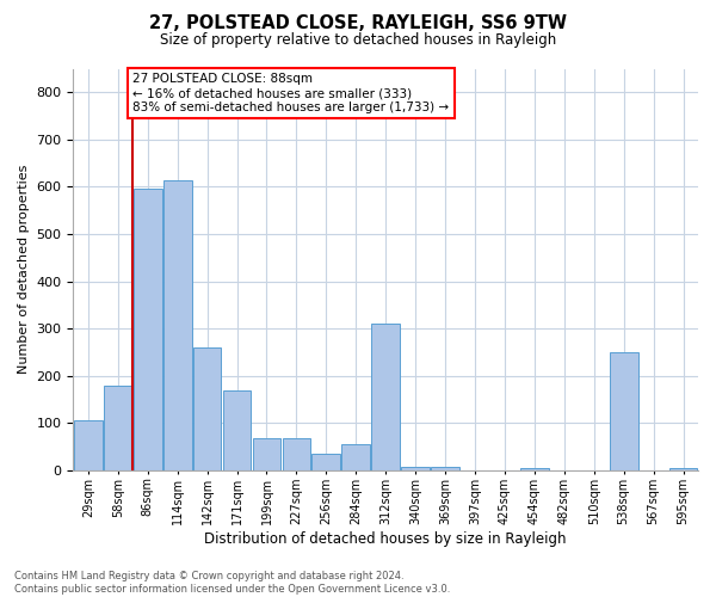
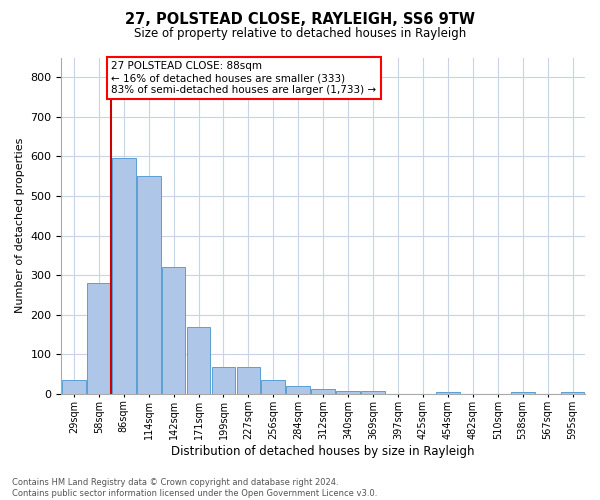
29sqm: 105 -> 35
58sqm: 180 -> 280
114sqm: 615 -> 550
142sqm: 260 -> 320
284sqm: 55 -> 20
312sqm: 310 -> 12
538sqm: 250 -> 5
